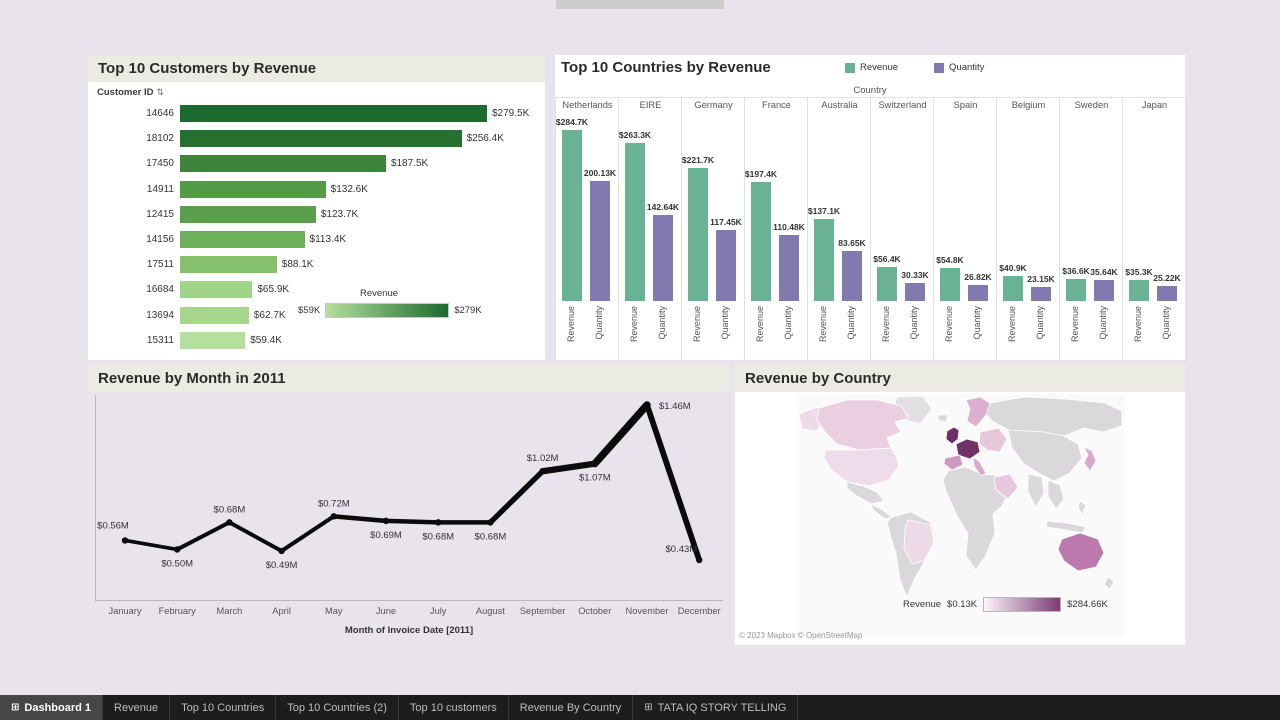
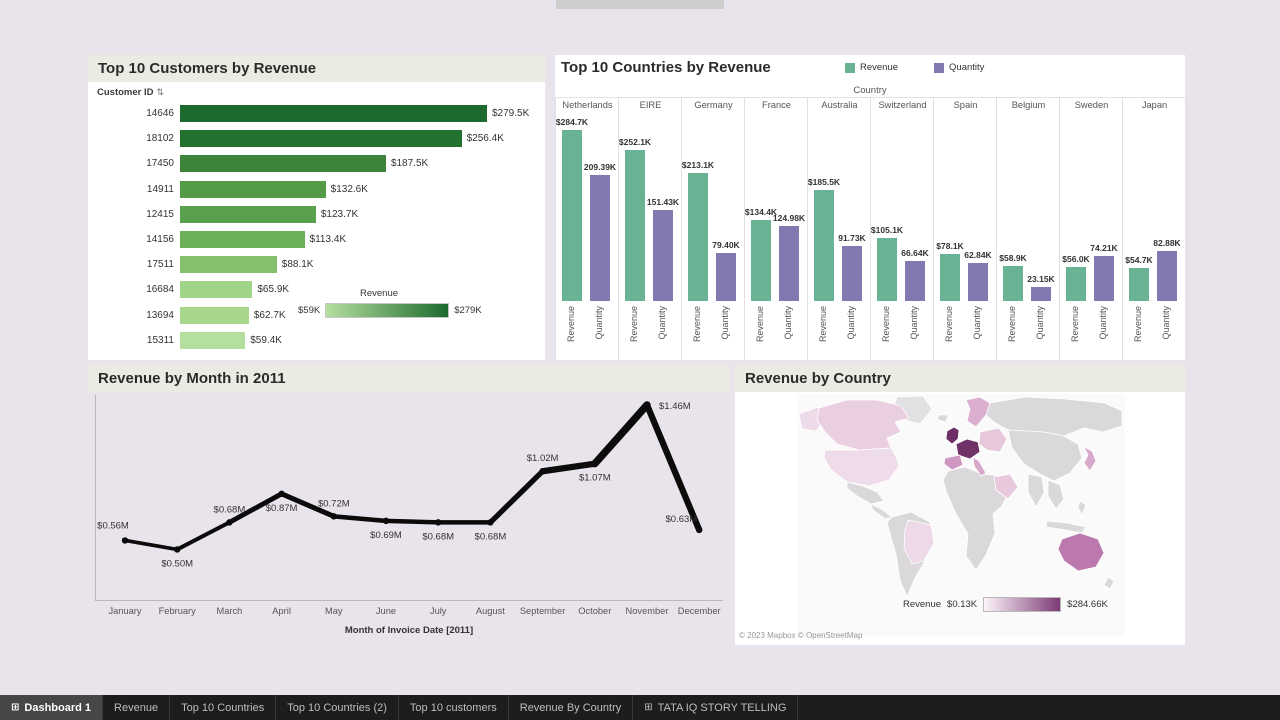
Top 10 Countries by Revenue/Quantity/Netherlands: 200.13K -> 209.39K
Top 10 Countries by Revenue/Revenue/EIRE: $263.3K -> $252.1K
Top 10 Countries by Revenue/Quantity/EIRE: 142.64K -> 151.43K
Top 10 Countries by Revenue/Revenue/Germany: $221.7K -> $213.1K
Top 10 Countries by Revenue/Quantity/Germany: 117.45K -> 79.40K
Top 10 Countries by Revenue/Revenue/France: $197.4K -> $134.4K
Top 10 Countries by Revenue/Quantity/France: 110.48K -> 124.98K
Top 10 Countries by Revenue/Revenue/Australia: $137.1K -> $185.5K
Top 10 Countries by Revenue/Quantity/Australia: 83.65K -> 91.73K
Top 10 Countries by Revenue/Revenue/Switzerland: $56.4K -> $105.1K
Top 10 Countries by Revenue/Quantity/Switzerland: 30.33K -> 66.64K
Top 10 Countries by Revenue/Revenue/Spain: $54.8K -> $78.1K
Top 10 Countries by Revenue/Quantity/Spain: 26.82K -> 62.84K
Top 10 Countries by Revenue/Revenue/Belgium: $40.9K -> $58.9K
Top 10 Countries by Revenue/Revenue/Sweden: $36.6K -> $56.0K
Top 10 Countries by Revenue/Quantity/Sweden: 35.64K -> 74.21K
Top 10 Countries by Revenue/Revenue/Japan: $35.3K -> $54.7K
Top 10 Countries by Revenue/Quantity/Japan: 25.22K -> 82.88K
Revenue by Month in 2011/April: $0.49M -> $0.87M
Revenue by Month in 2011/December: $0.43M -> $0.63M
